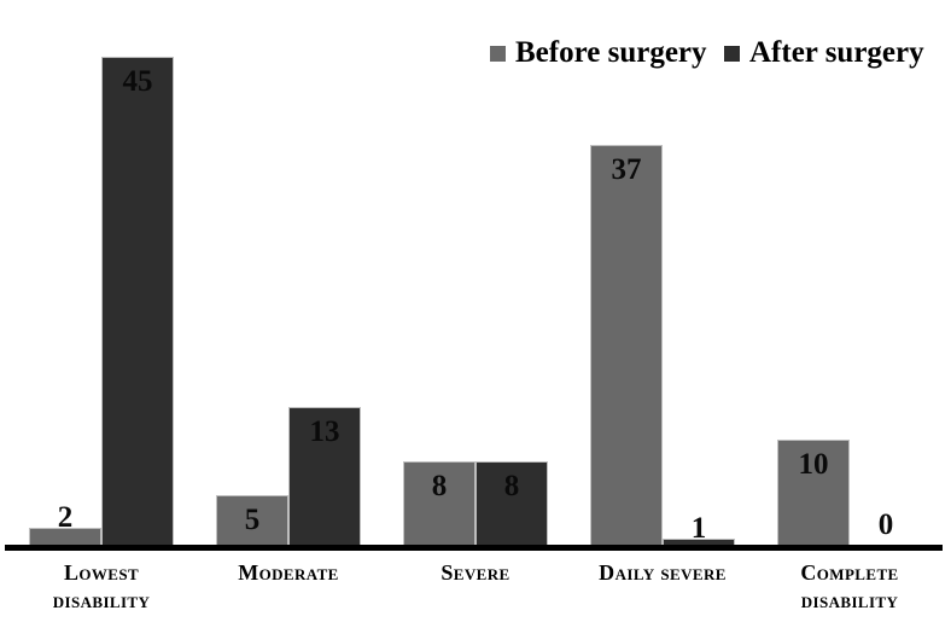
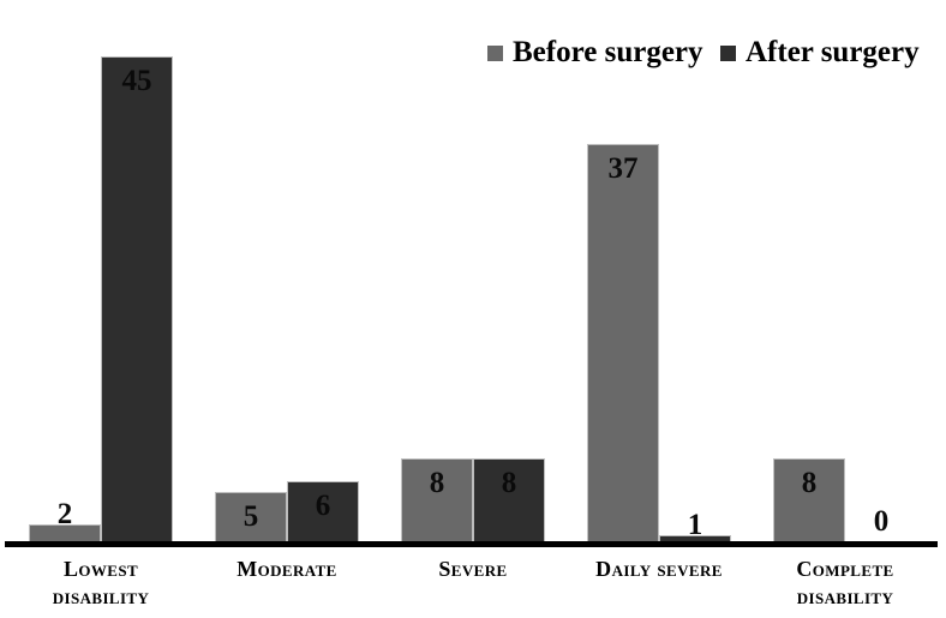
After surgery/Moderate: 13 -> 6
Before surgery/Complete disability: 10 -> 8
